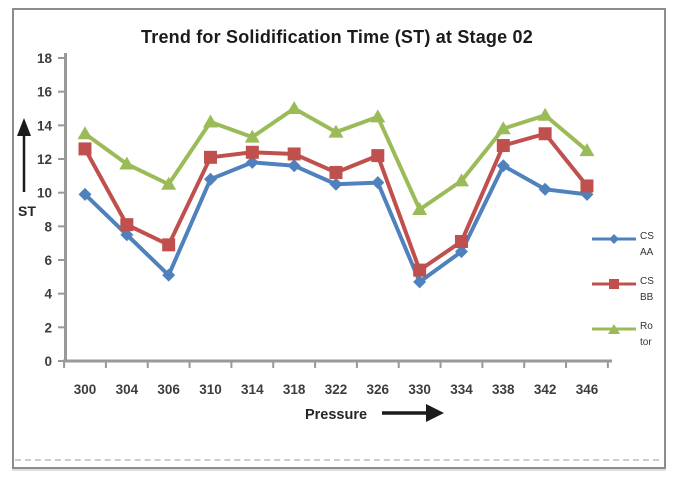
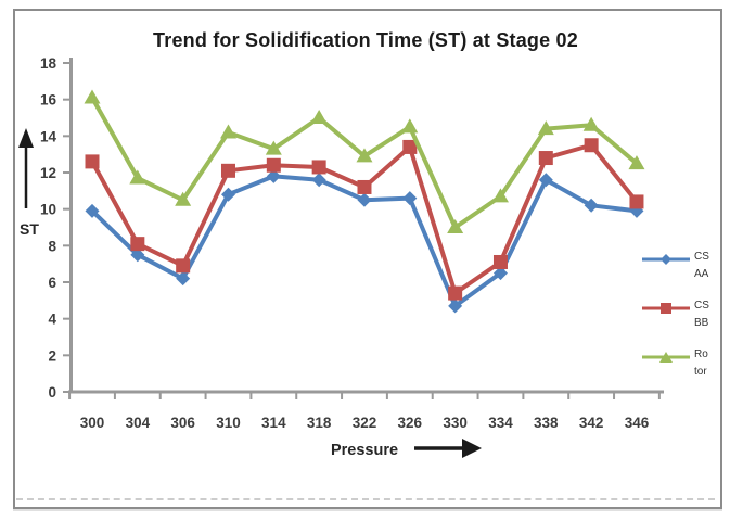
Rotor/300: 13.5 -> 16.1
CS AA/306: 5.1 -> 6.2
Rotor/322: 13.6 -> 12.9
CS BB/326: 12.2 -> 13.4
Rotor/338: 13.8 -> 14.4
